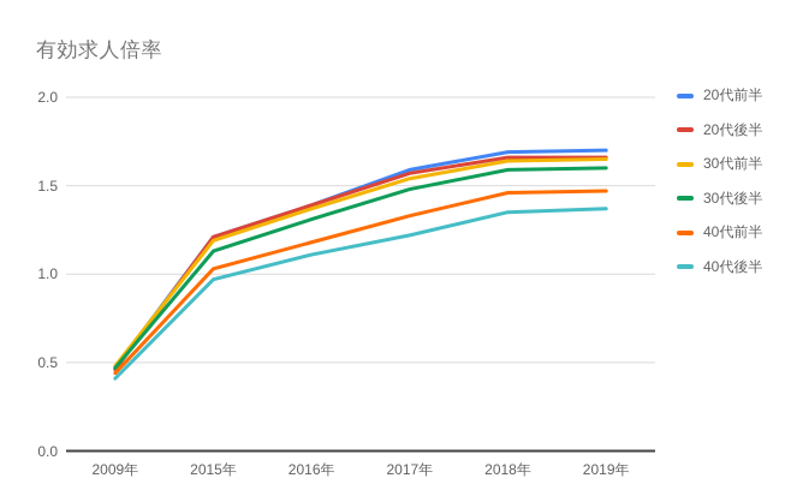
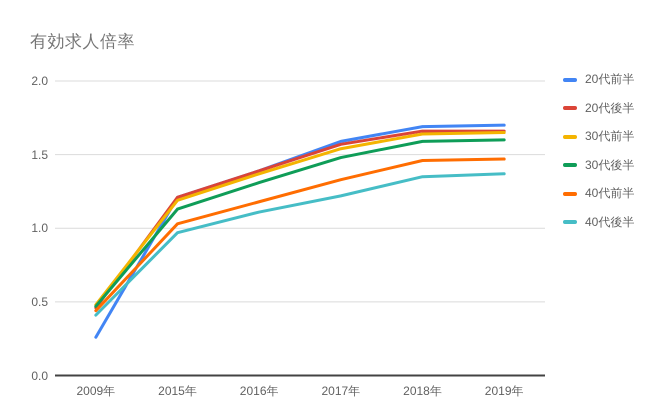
20代前半/2009年: 0.47 -> 0.26
